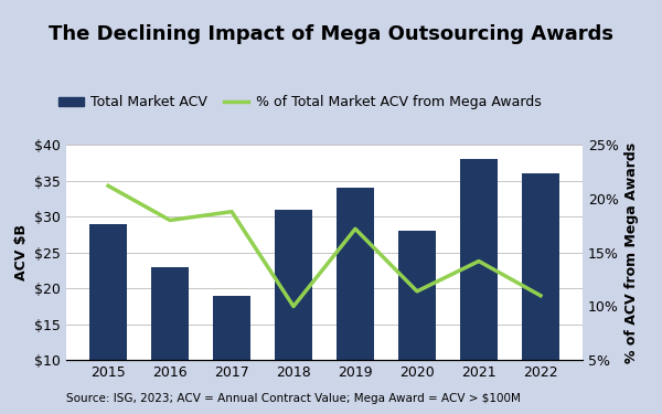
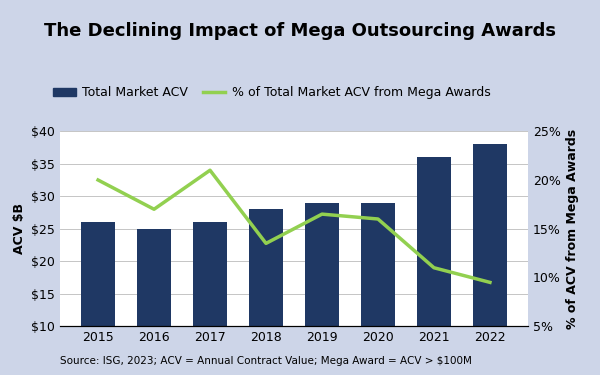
Total Market ACV/2015: $29 -> $26
% of Total Market ACV from Mega Awards/2015: 21.2% -> 20.0%
Total Market ACV/2016: $23 -> $25
% of Total Market ACV from Mega Awards/2016: 18.0% -> 17.0%
Total Market ACV/2017: $19 -> $26
% of Total Market ACV from Mega Awards/2017: 18.8% -> 21.0%
Total Market ACV/2018: $31 -> $28
% of Total Market ACV from Mega Awards/2018: 10.0% -> 13.5%
Total Market ACV/2019: $34 -> $29
% of Total Market ACV from Mega Awards/2019: 17.2% -> 16.5%
Total Market ACV/2020: $28 -> $29
% of Total Market ACV from Mega Awards/2020: 11.4% -> 16.0%
Total Market ACV/2021: $38 -> $36
% of Total Market ACV from Mega Awards/2021: 14.2% -> 11.0%
Total Market ACV/2022: $36 -> $38
% of Total Market ACV from Mega Awards/2022: 11.0% -> 9.5%
